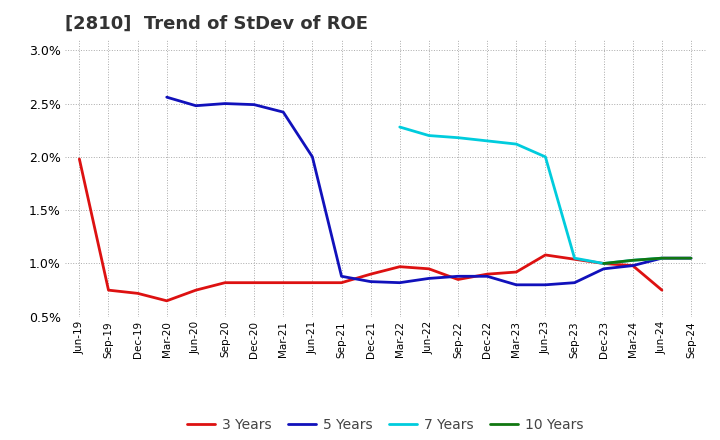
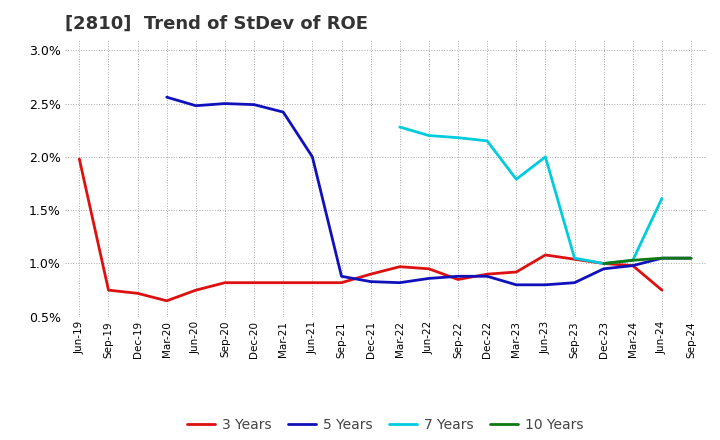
7 Years/Mar-23: 2.12% -> 1.79%
7 Years/Jun-24: 1.05% -> 1.61%
